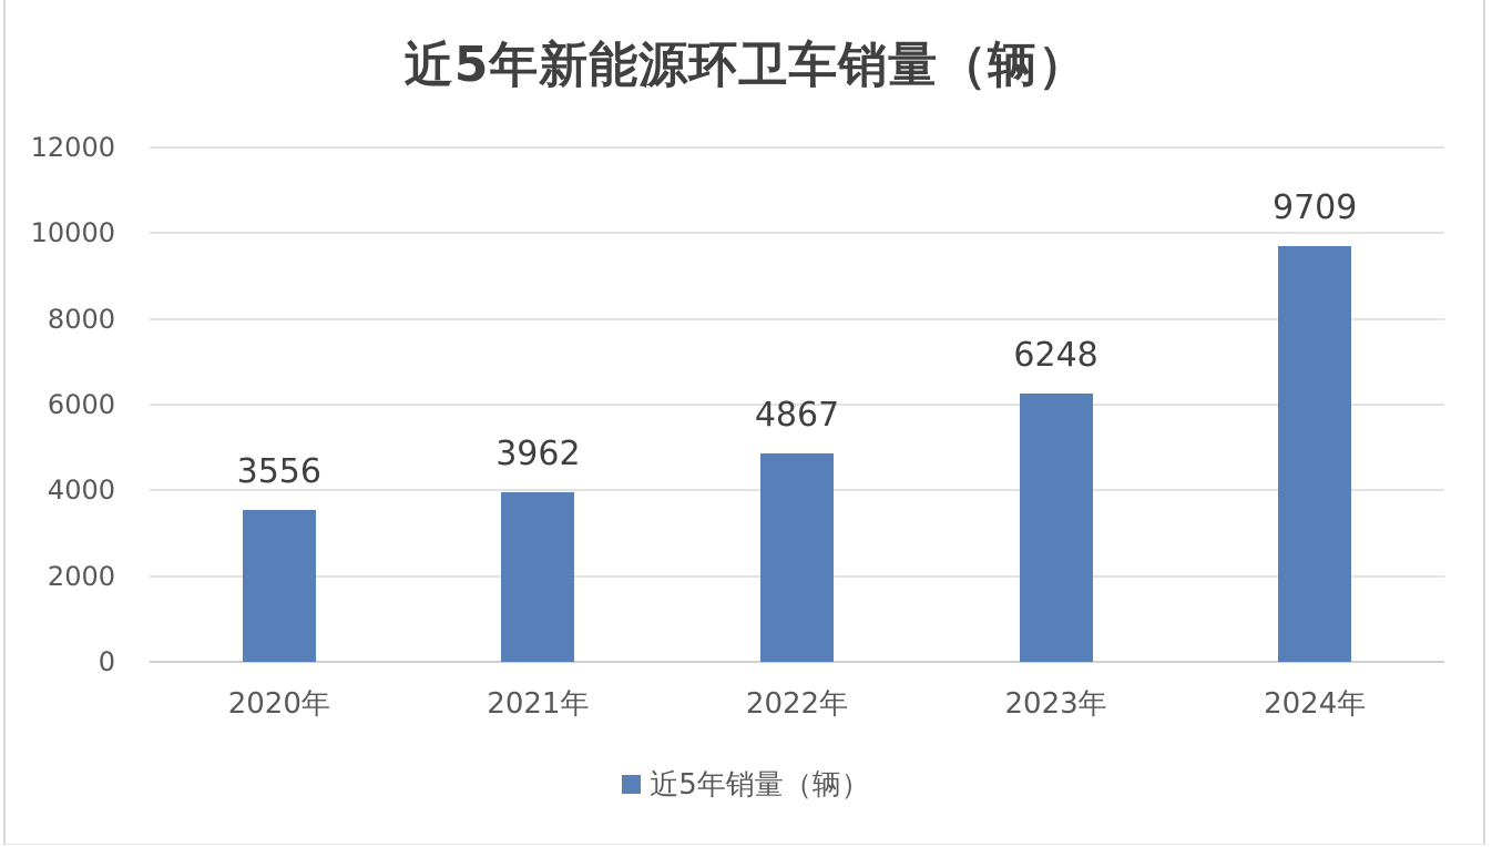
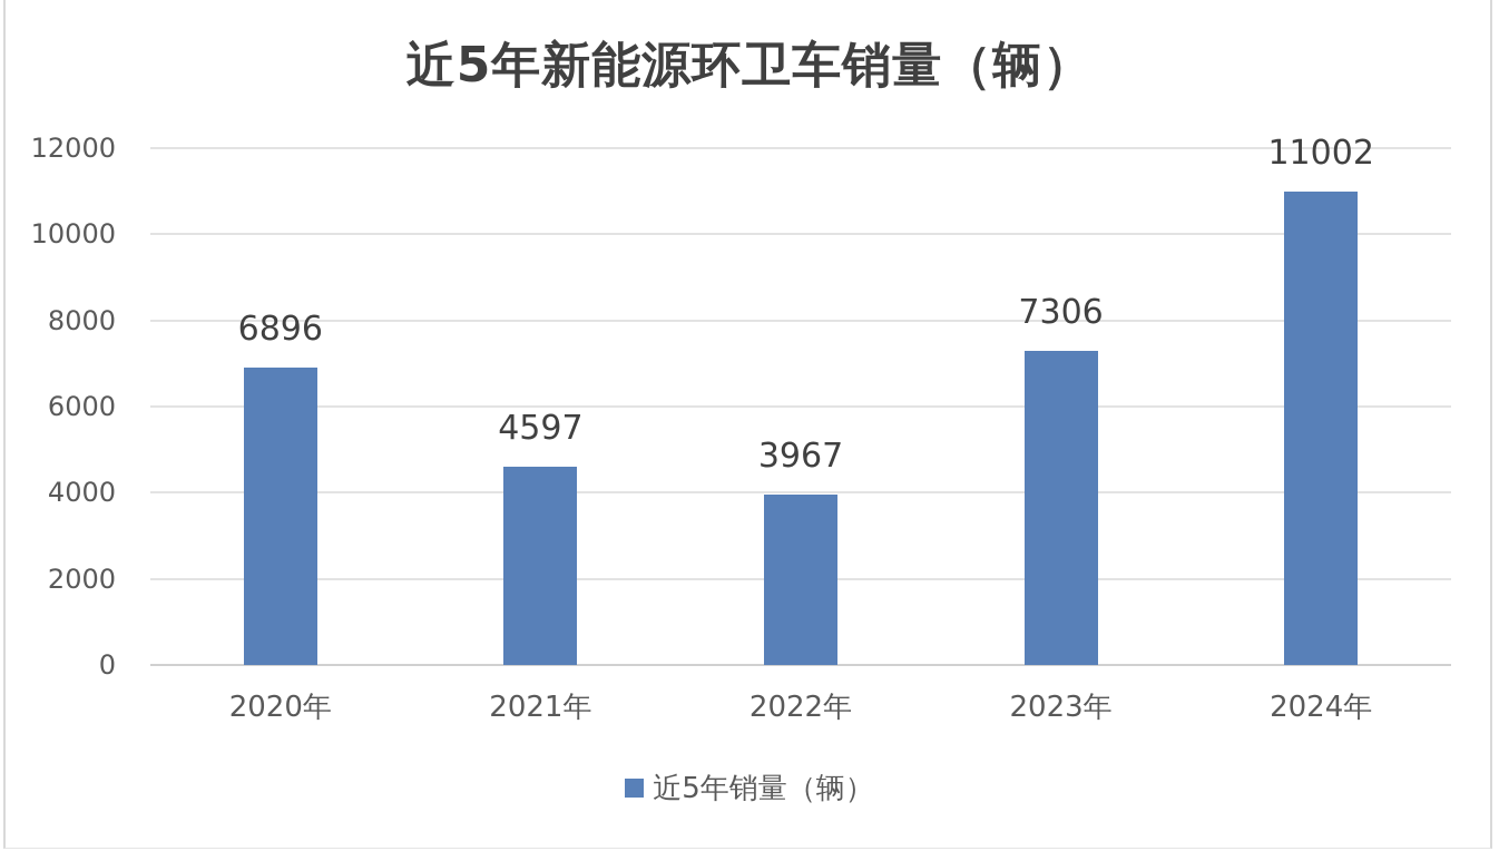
2020年: 3556 -> 6896
2021年: 3962 -> 4597
2022年: 4867 -> 3967
2023年: 6248 -> 7306
2024年: 9709 -> 11002
